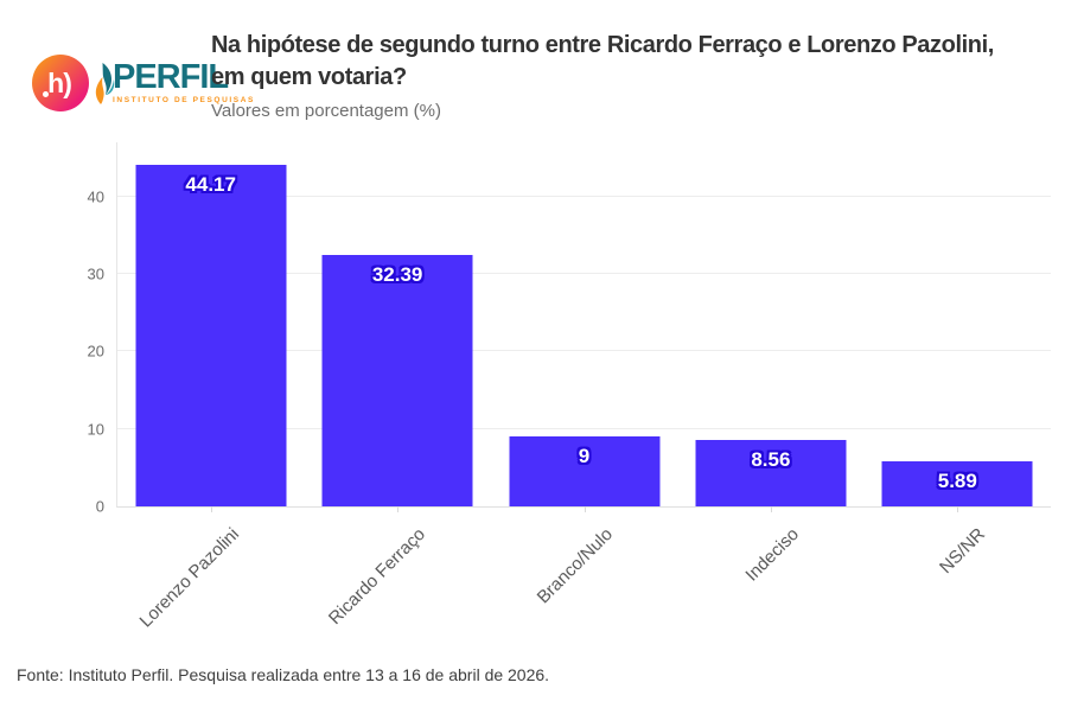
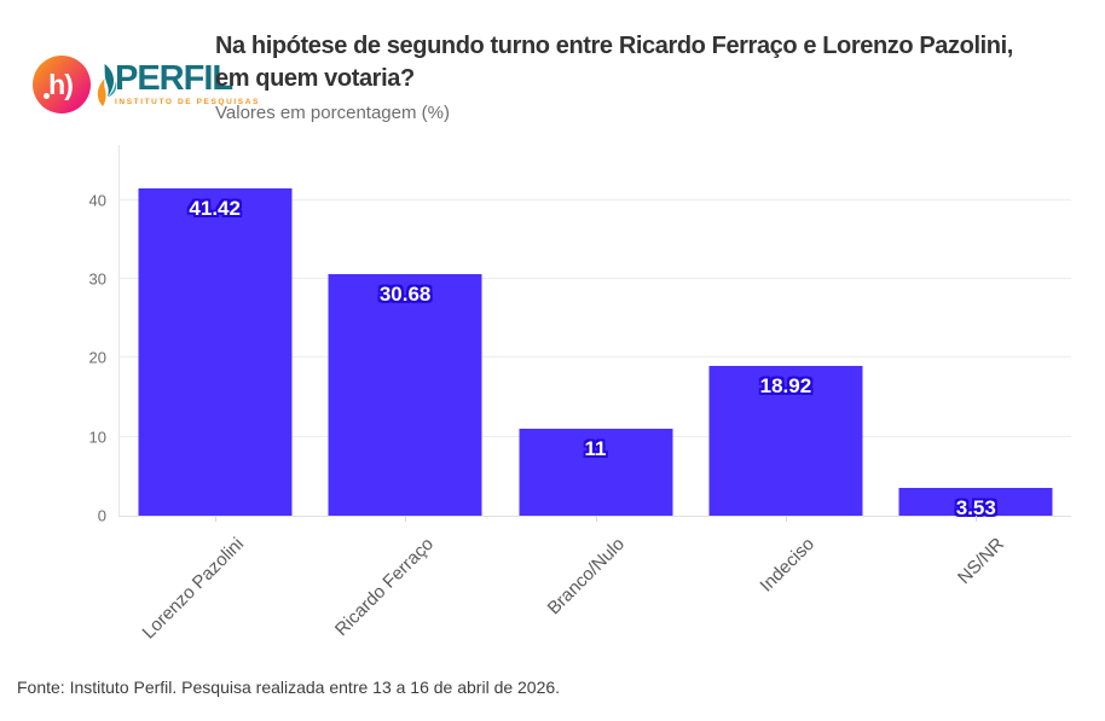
Lorenzo Pazolini: 44.17 -> 41.42
Ricardo Ferraço: 32.39 -> 30.68
Branco/Nulo: 9 -> 11
Indeciso: 8.56 -> 18.92
NS/NR: 5.89 -> 3.53
